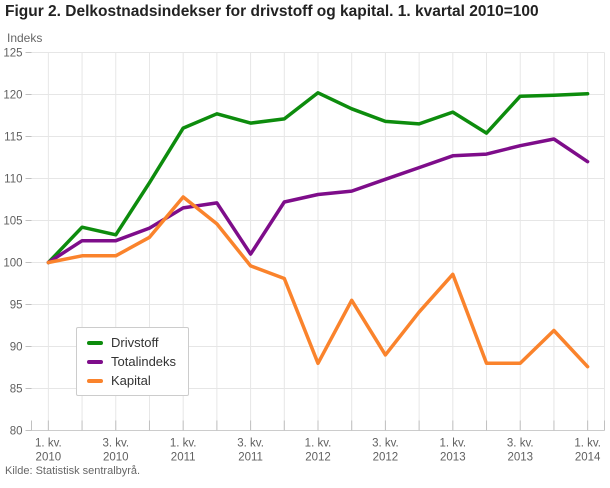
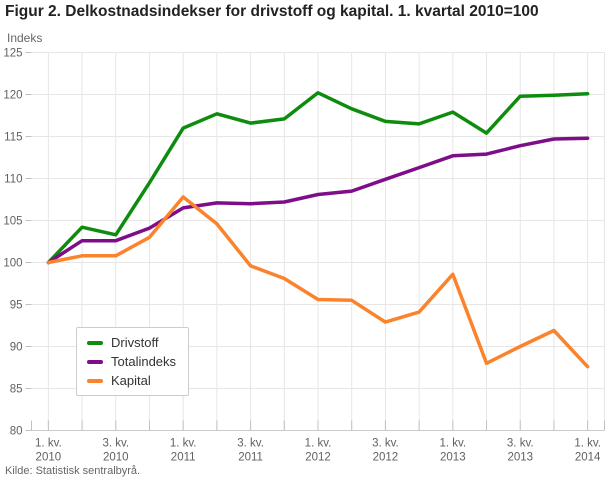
Totalindeks/3. kv. 2011: 101 -> 107
Kapital/1. kv. 2012: 88 -> 96
Kapital/3. kv. 2012: 89 -> 93
Kapital/3. kv. 2013: 88 -> 90
Totalindeks/1. kv. 2014: 112 -> 115
